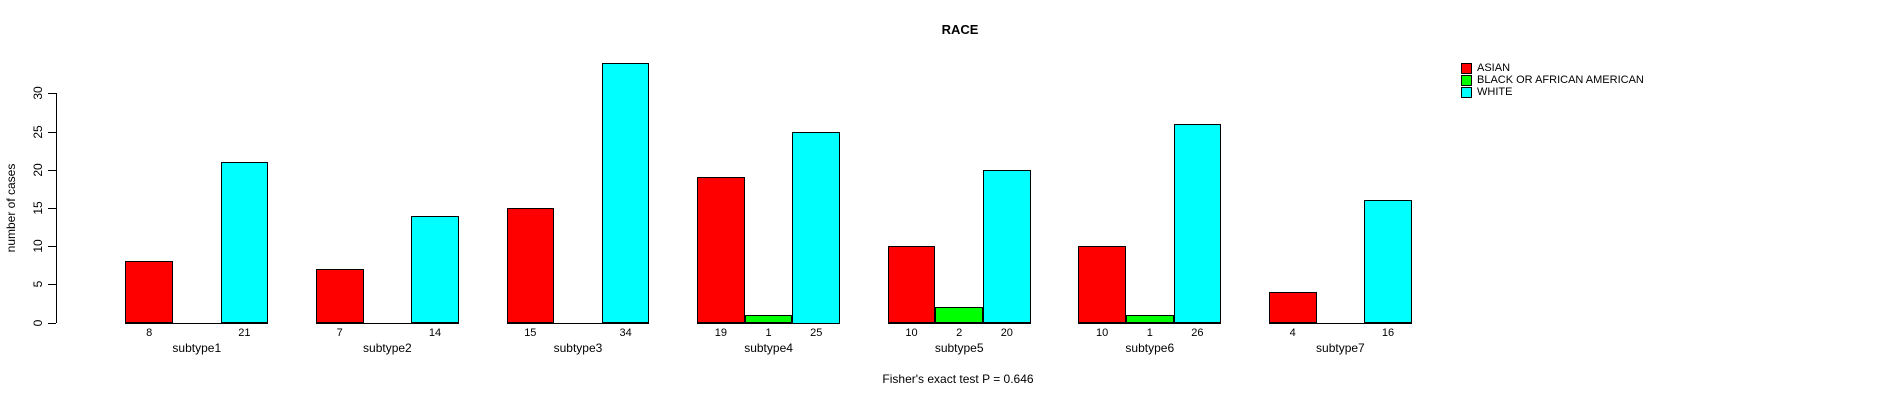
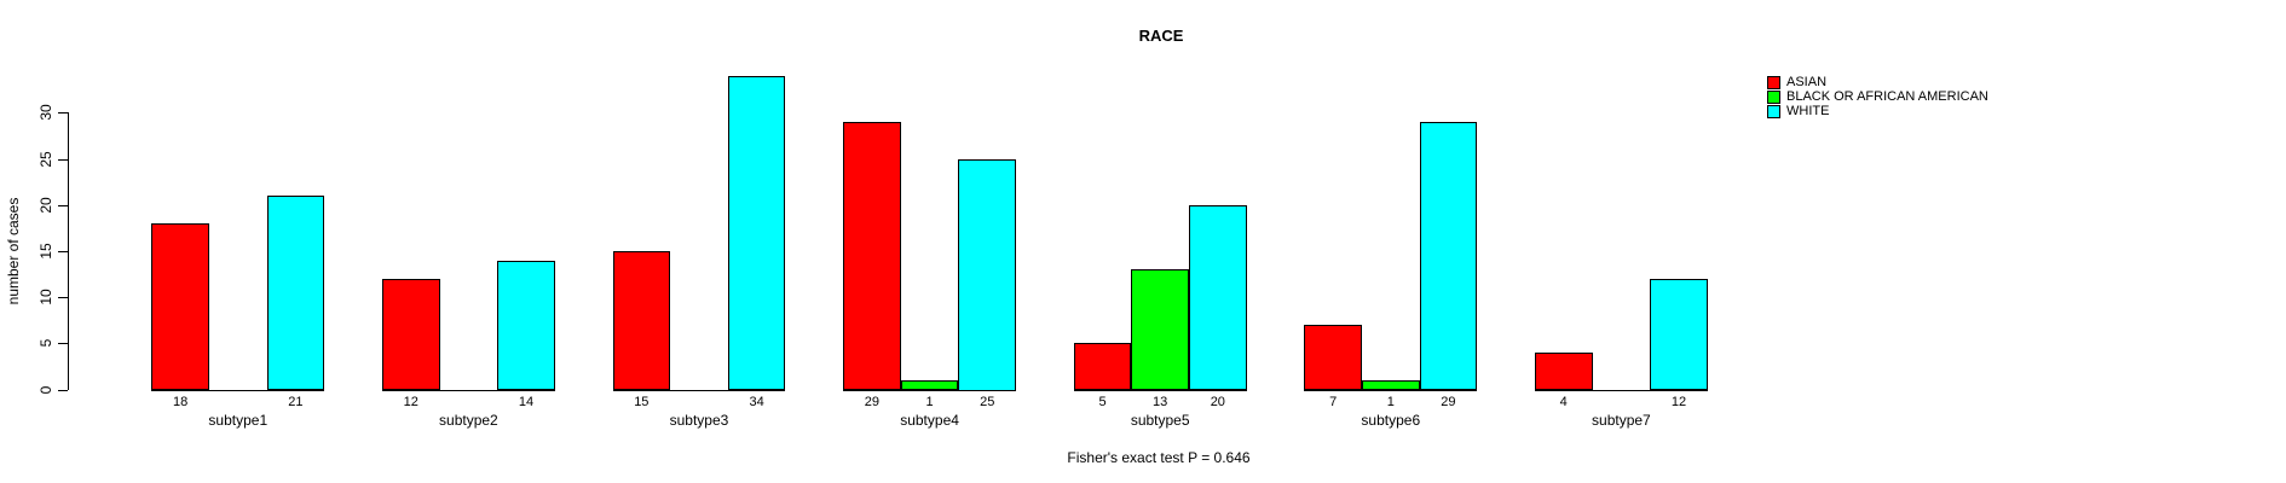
ASIAN/subtype1: 8 -> 18
ASIAN/subtype2: 7 -> 12
ASIAN/subtype4: 19 -> 29
ASIAN/subtype5: 10 -> 5
BLACK OR AFRICAN AMERICAN/subtype5: 2 -> 13
ASIAN/subtype6: 10 -> 7
WHITE/subtype6: 26 -> 29
WHITE/subtype7: 16 -> 12
